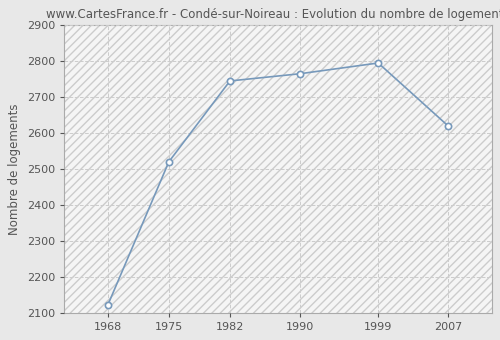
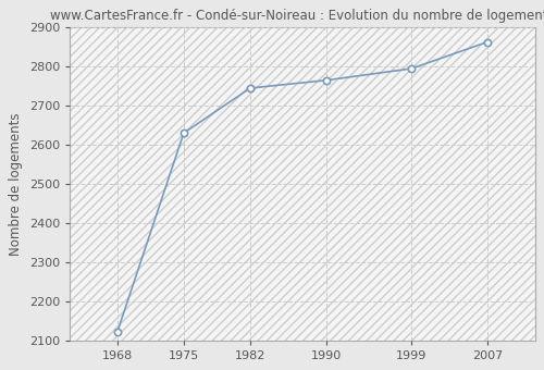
1975: 2520 -> 2630
2007: 2620 -> 2863
